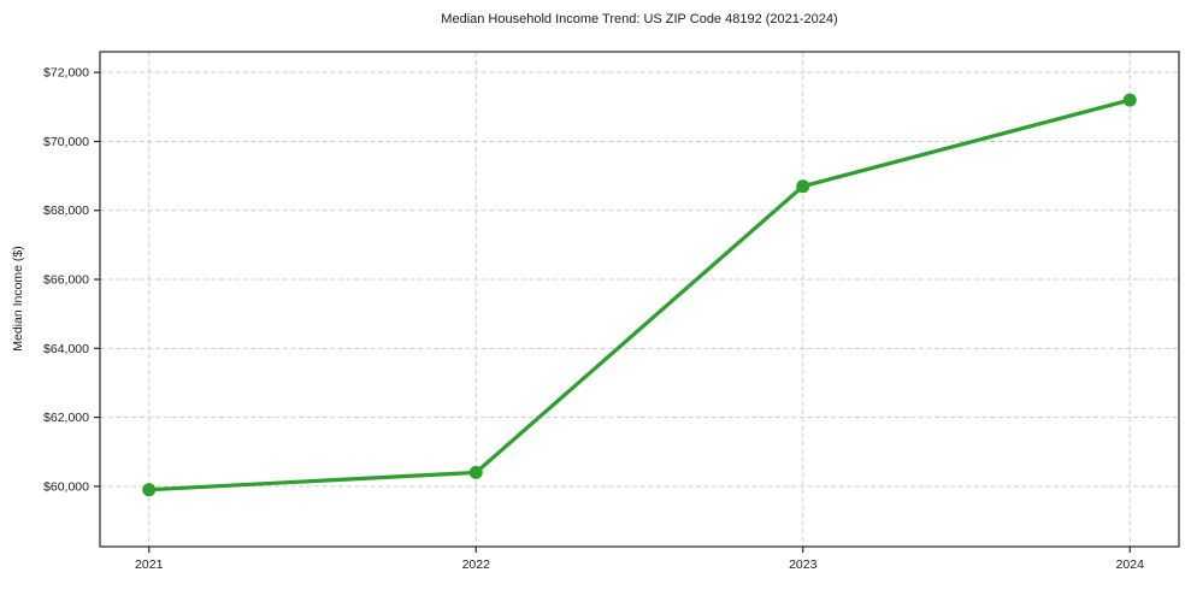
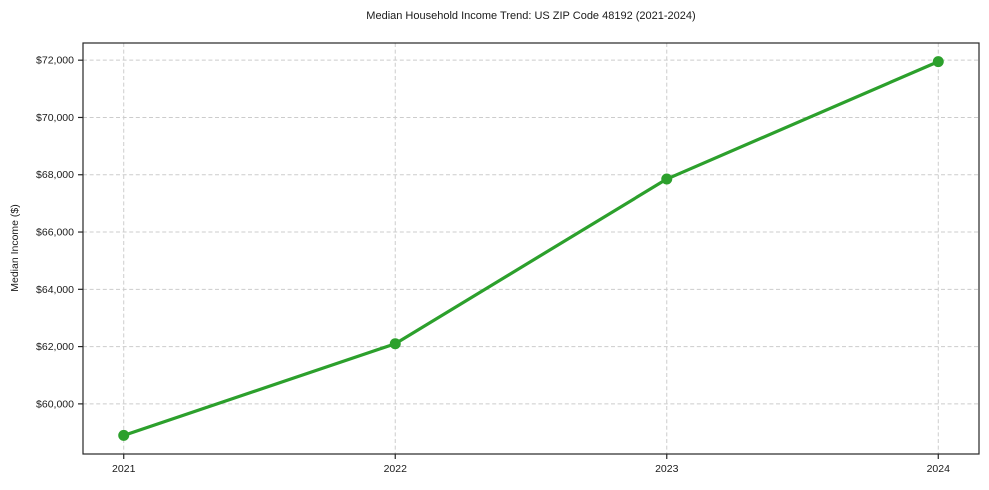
2021: $59900 -> $58900
2022: $60400 -> $62100
2023: $68700 -> $67800
2024: $71200 -> $72000
